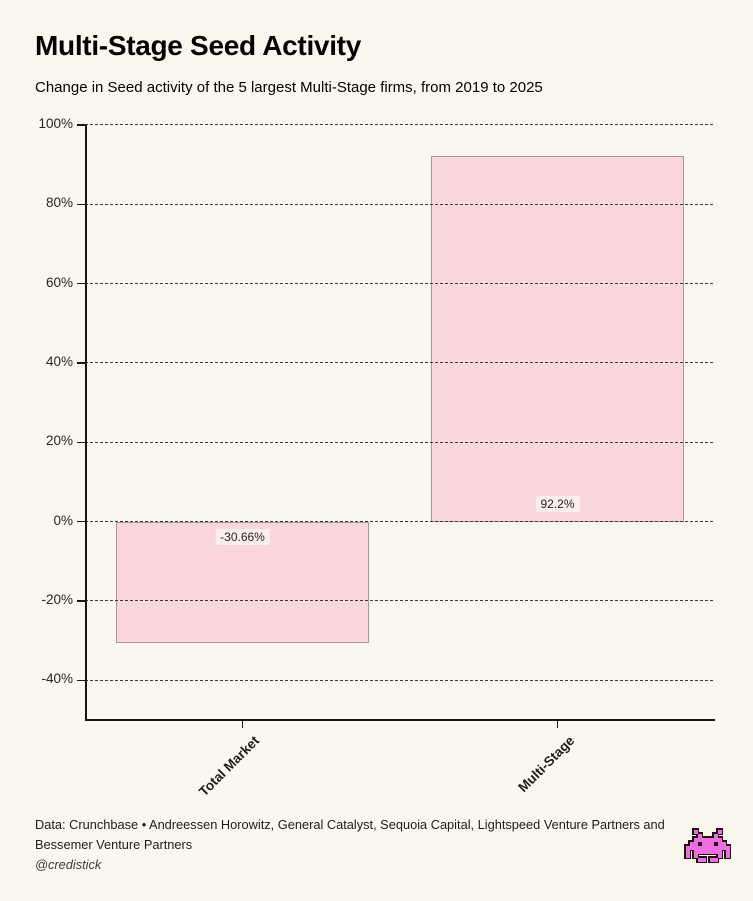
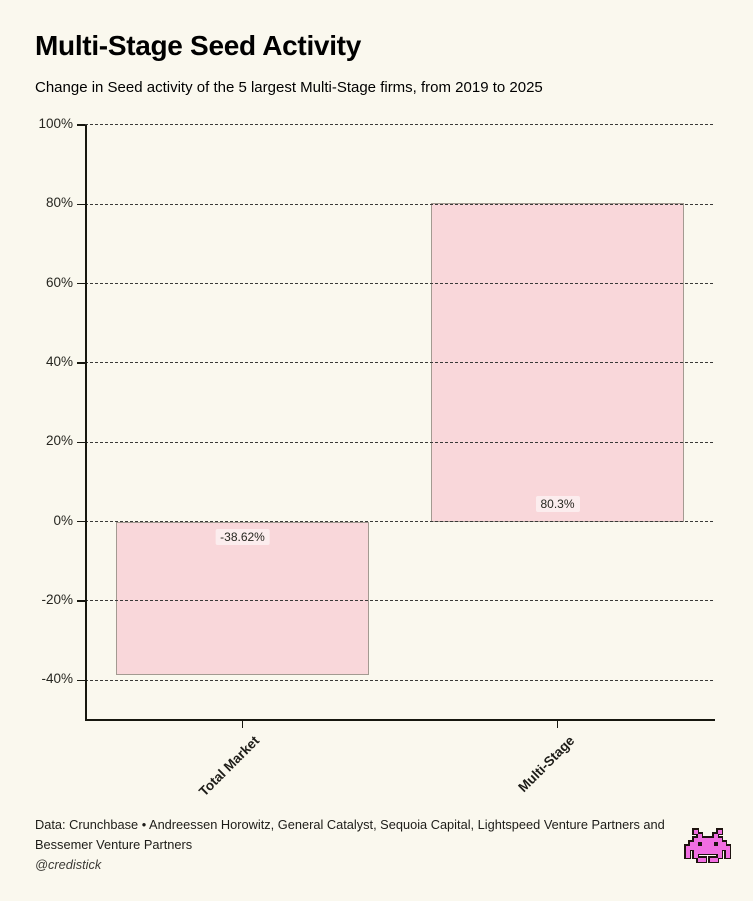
Total Market: -30.66% -> -38.62%
Multi-Stage: 92.2% -> 80.3%
